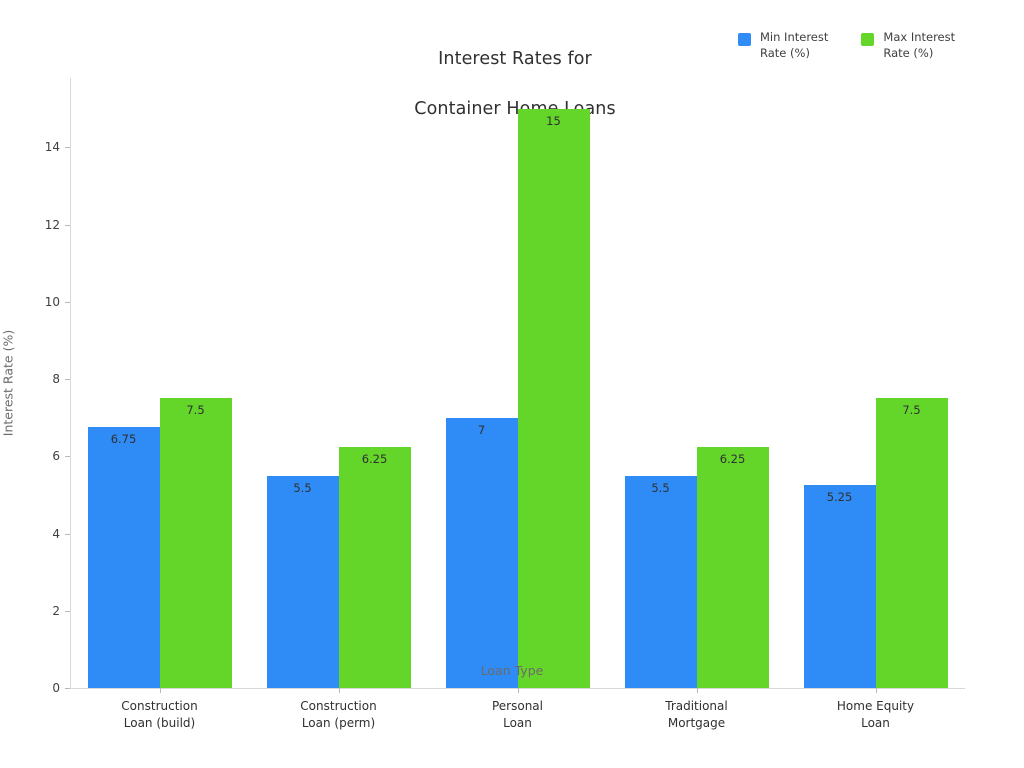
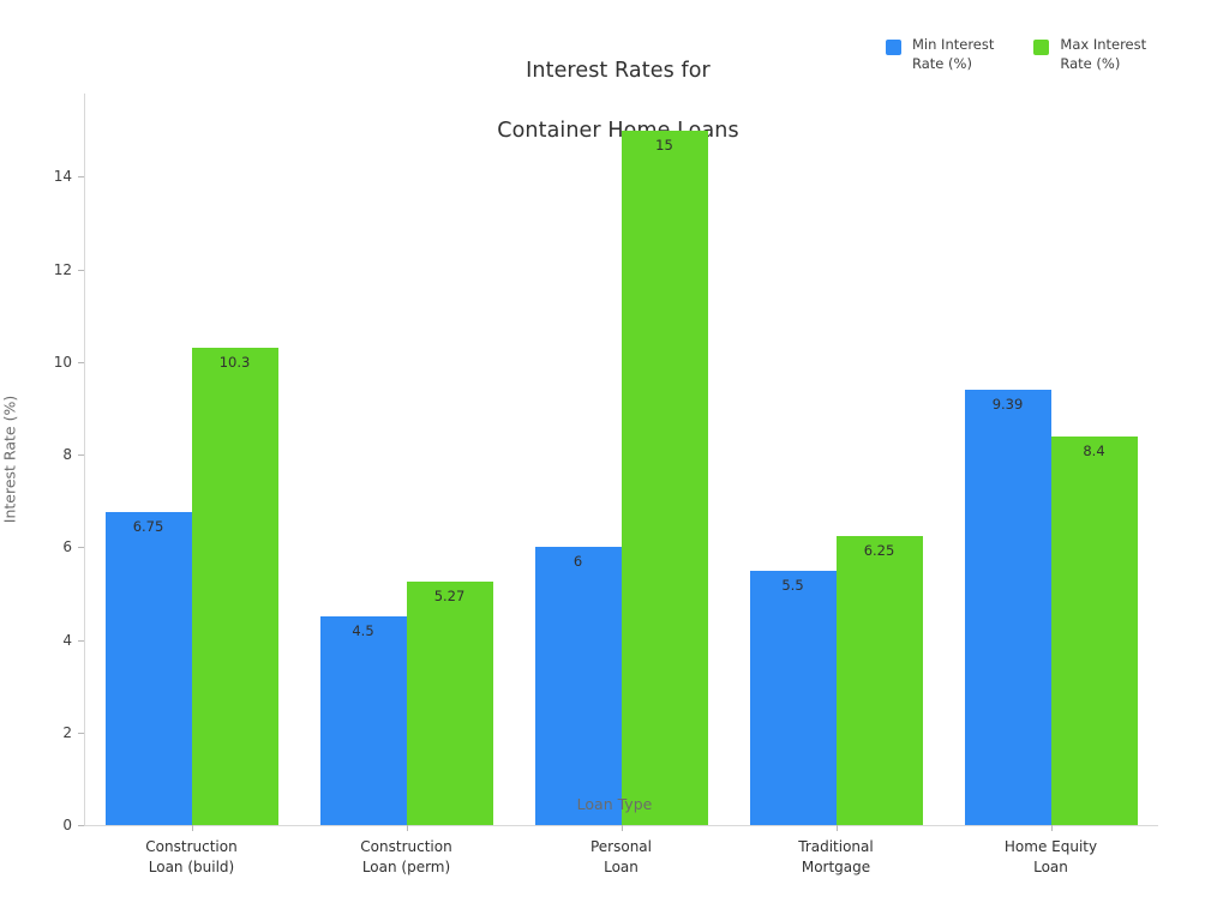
Max Interest Rate (%)/Construction Loan (build): 7.5 -> 10.3
Min Interest Rate (%)/Construction Loan (perm): 5.5 -> 4.5
Max Interest Rate (%)/Construction Loan (perm): 6.25 -> 5.27
Min Interest Rate (%)/Personal Loan: 7 -> 6
Min Interest Rate (%)/Home Equity Loan: 5.25 -> 9.39
Max Interest Rate (%)/Home Equity Loan: 7.5 -> 8.4
